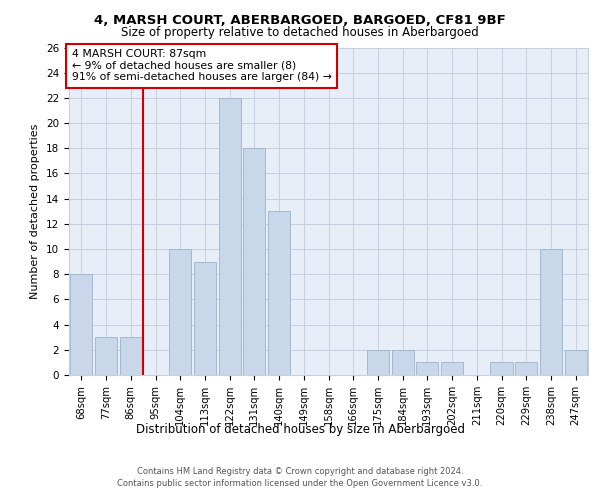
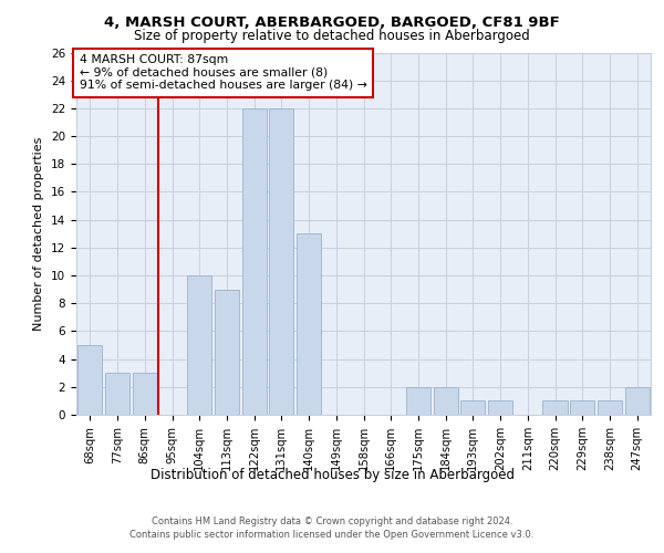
68sqm: 8 -> 5
131sqm: 18 -> 22
238sqm: 10 -> 1
